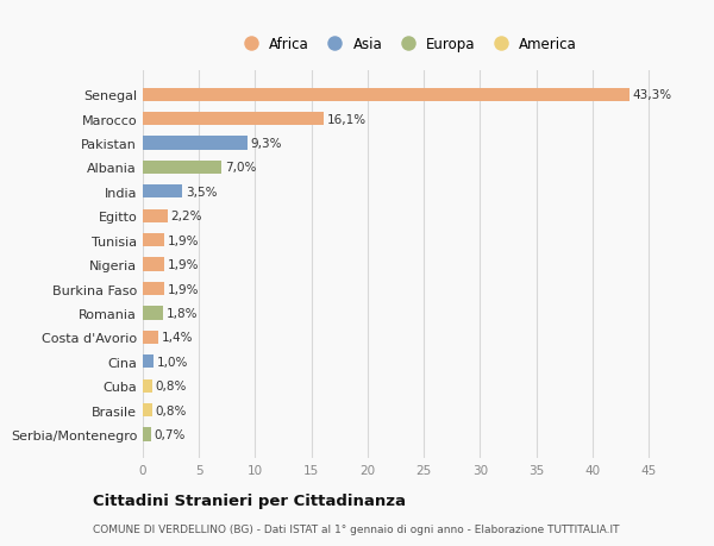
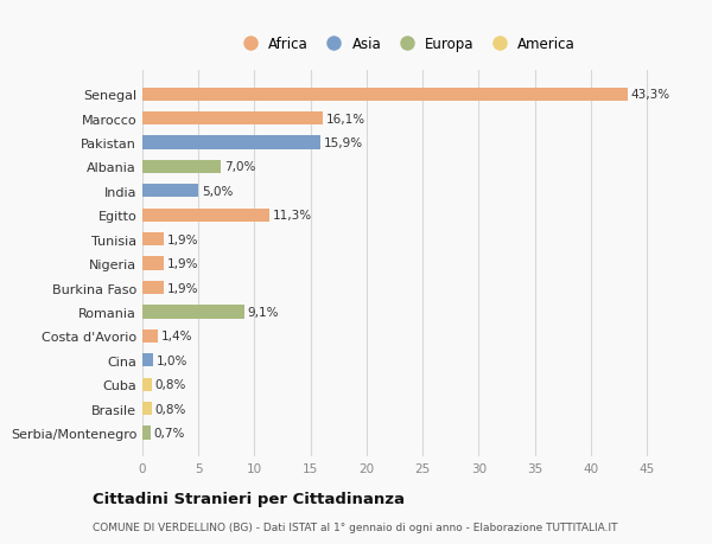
Pakistan: 9,3% -> 15,9%
India: 3,5% -> 5,0%
Egitto: 2,2% -> 11,3%
Romania: 1,8% -> 9,1%
